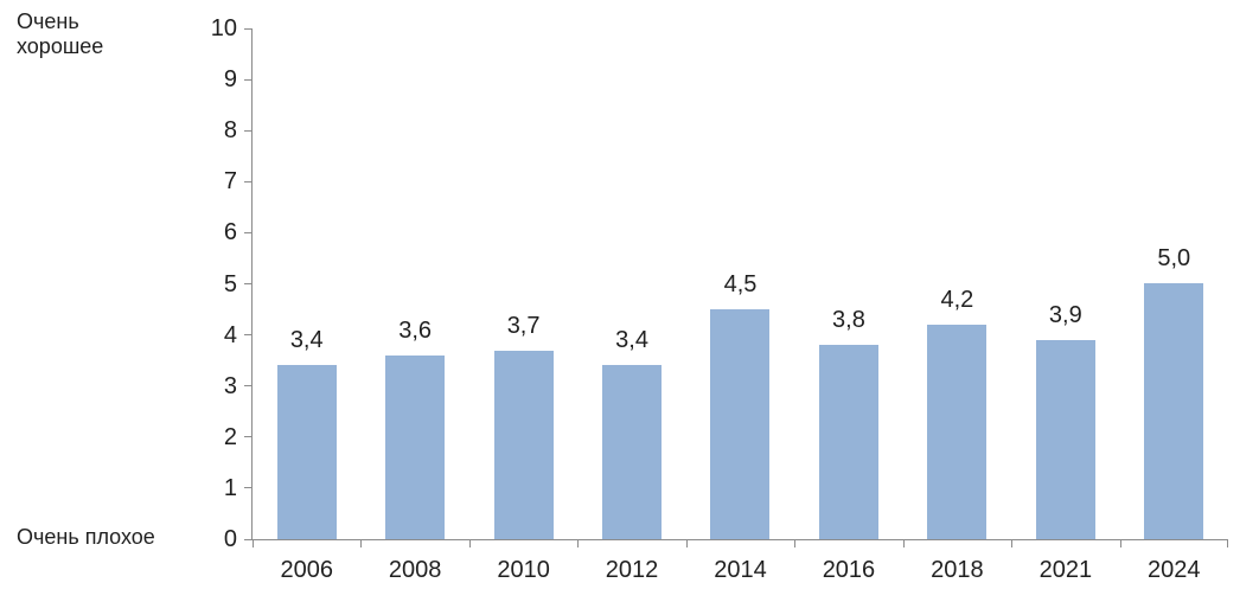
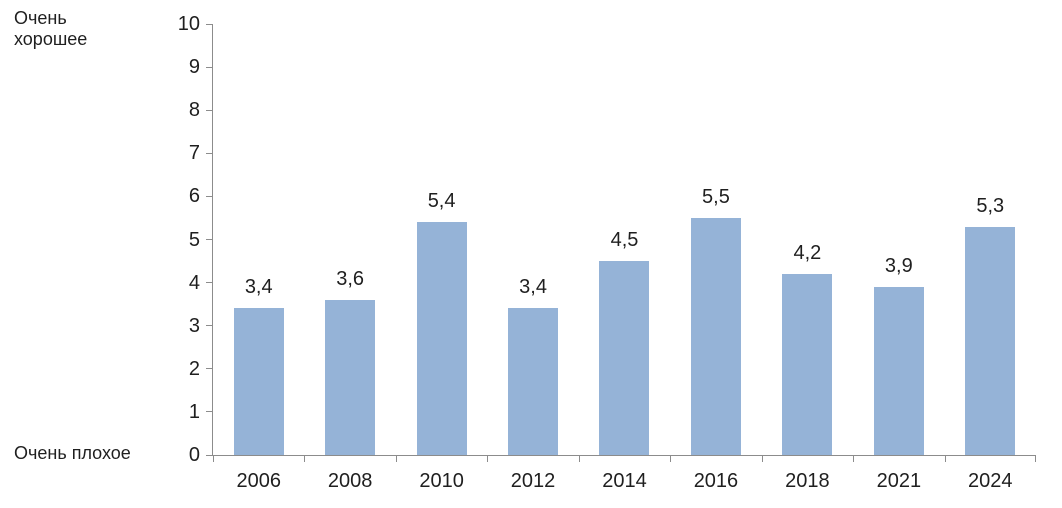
2010: 3,7 -> 5,4
2016: 3,8 -> 5,5
2024: 5,0 -> 5,3
